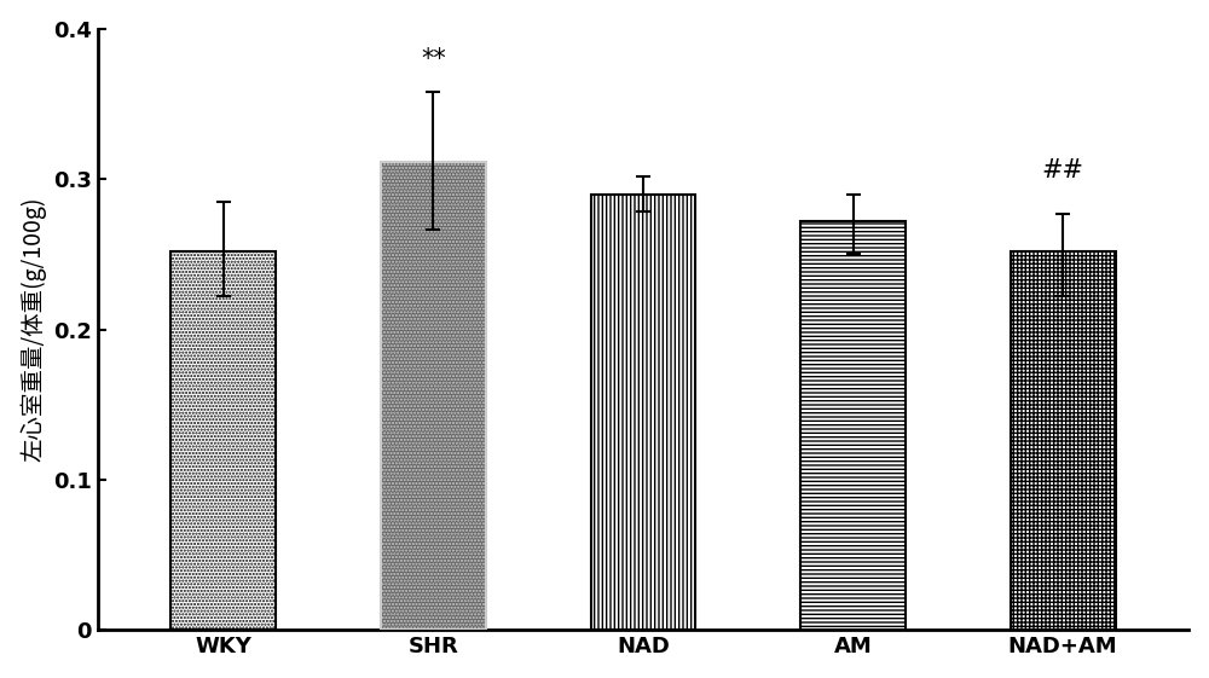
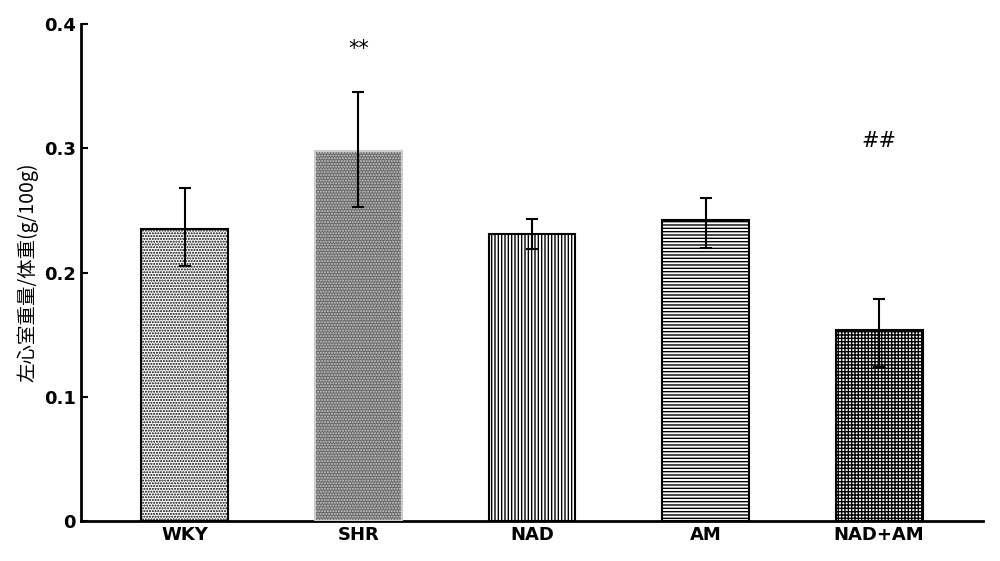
WKY: 0.252 -> 0.235
SHR: 0.311 -> 0.298
NAD: 0.290 -> 0.231
AM: 0.272 -> 0.242
NAD+AM: 0.252 -> 0.154
